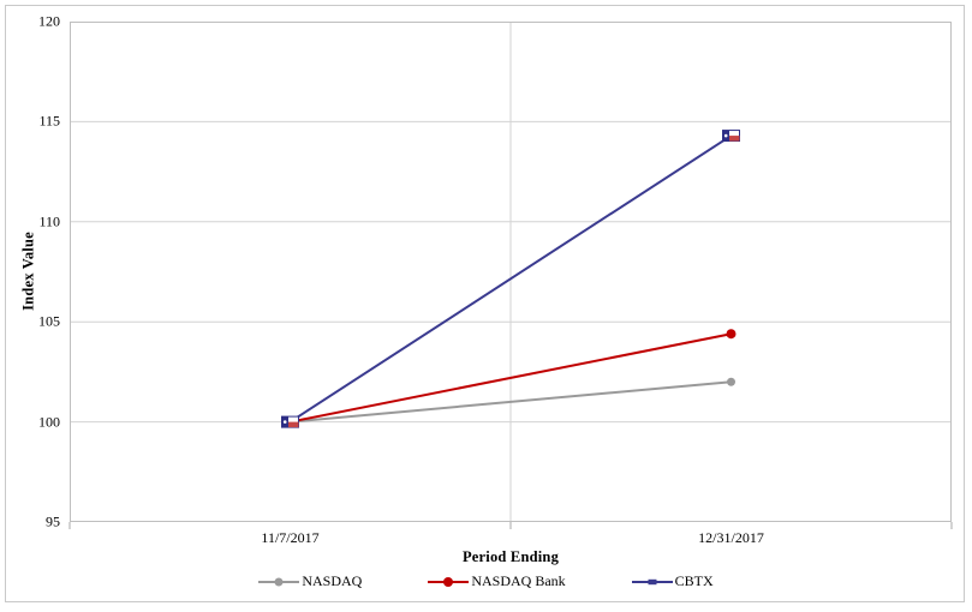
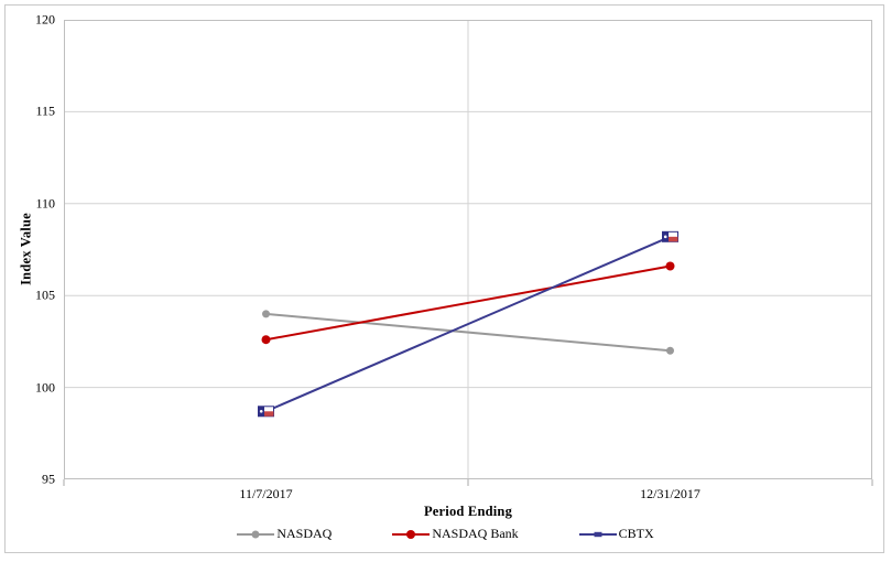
NASDAQ/11/7/2017: 100 -> 104
NASDAQ Bank/11/7/2017: 100.0 -> 102.6
CBTX/11/7/2017: 100.0 -> 98.7
NASDAQ Bank/12/31/2017: 104.4 -> 106.6
CBTX/12/31/2017: 114.3 -> 108.2
